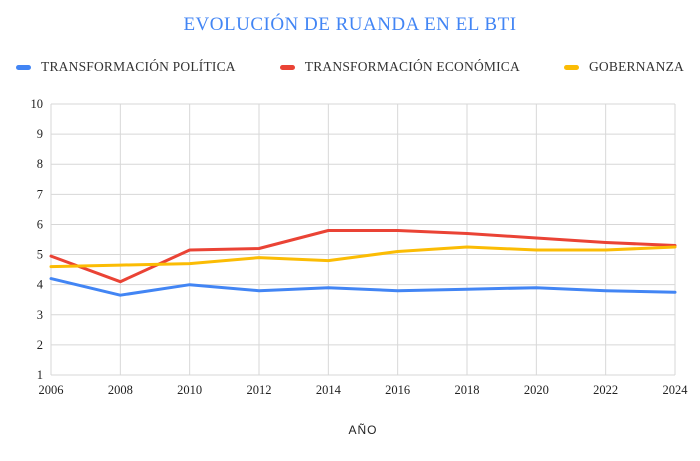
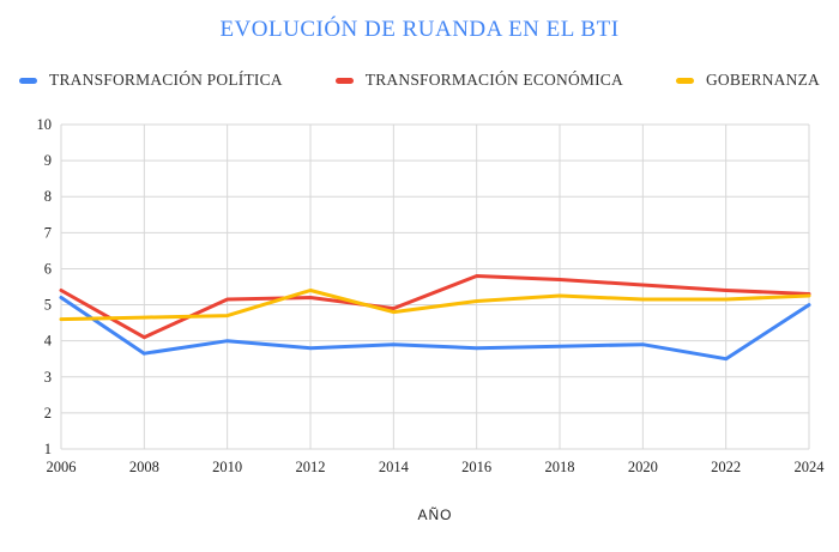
TRANSFORMACIÓN POLÍTICA/2006: 4.2 -> 5.2
TRANSFORMACIÓN ECONÓMICA/2006: 5.0 -> 5.4
GOBERNANZA/2012: 4.9 -> 5.4
TRANSFORMACIÓN ECONÓMICA/2014: 5.8 -> 4.9
TRANSFORMACIÓN POLÍTICA/2022: 3.8 -> 3.5
TRANSFORMACIÓN POLÍTICA/2024: 3.8 -> 5.0
